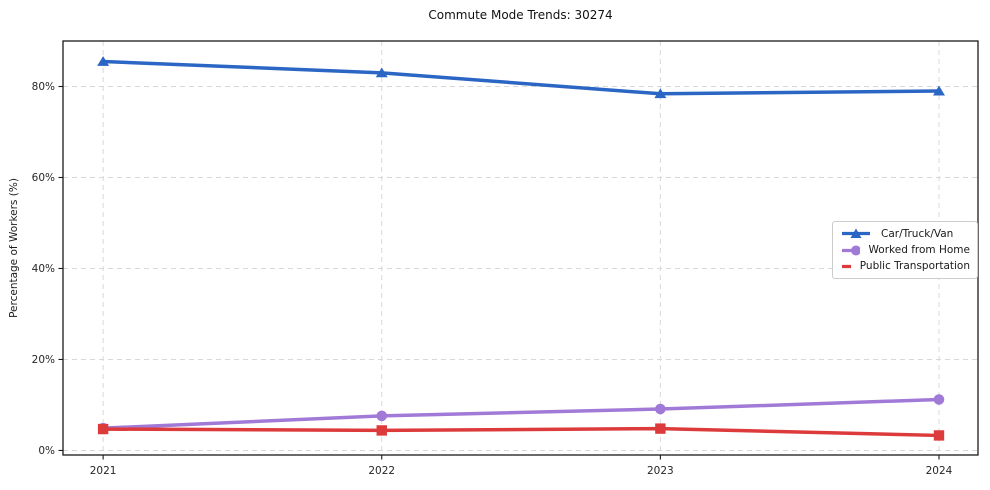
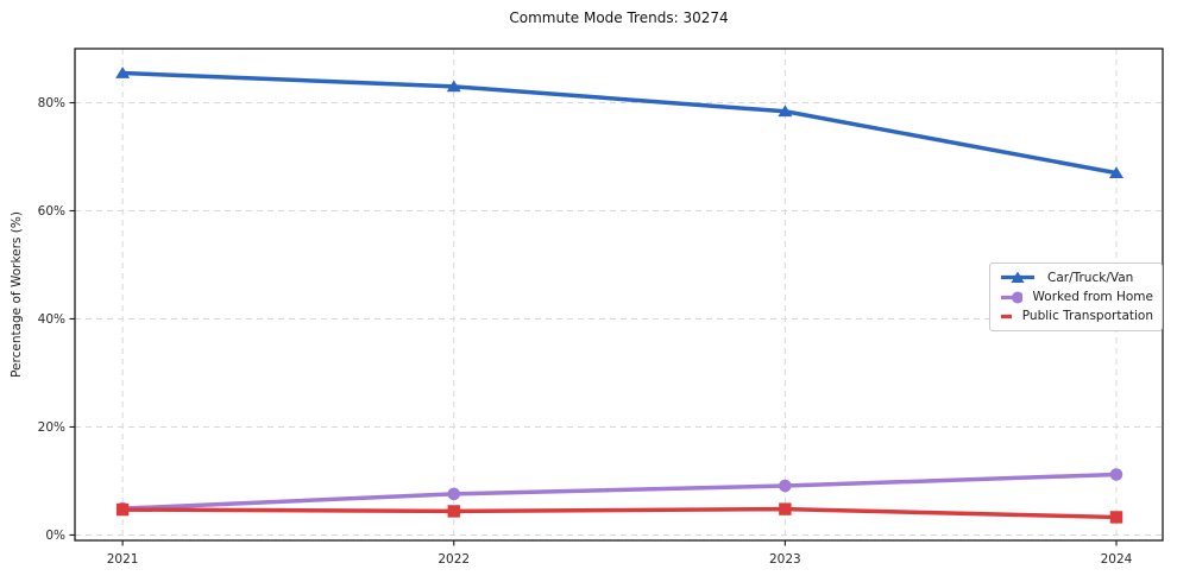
Car/Truck/Van/2024: 79% -> 67%
